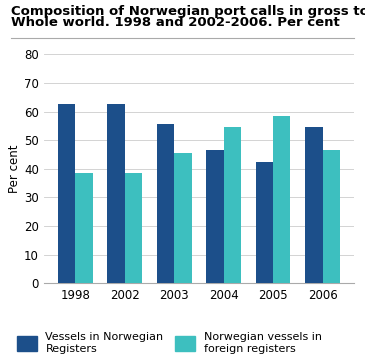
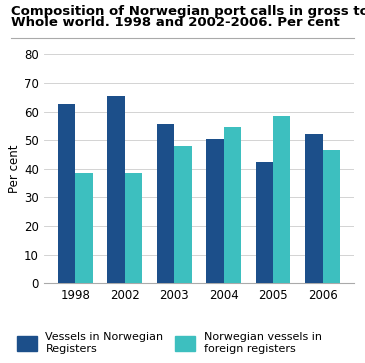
Vessels in Norwegian Registers/2002: 62.5 -> 65.5
Norwegian vessels in foreign registers/2003: 45.5 -> 48.0
Vessels in Norwegian Registers/2004: 46.5 -> 50.5
Vessels in Norwegian Registers/2006: 54.5 -> 52.0
